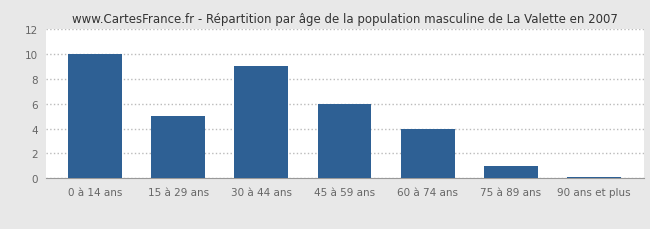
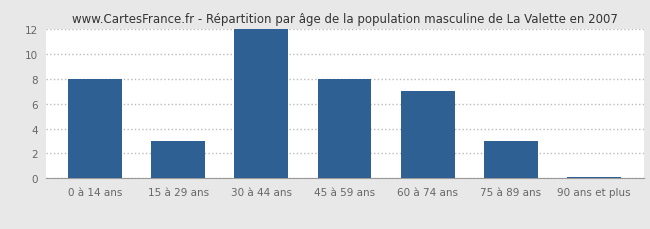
0 à 14 ans: 10.0 -> 8.0
15 à 29 ans: 5.0 -> 3.0
30 à 44 ans: 9.0 -> 12.0
45 à 59 ans: 6.0 -> 8.0
60 à 74 ans: 4.0 -> 7.0
75 à 89 ans: 1.0 -> 3.0
